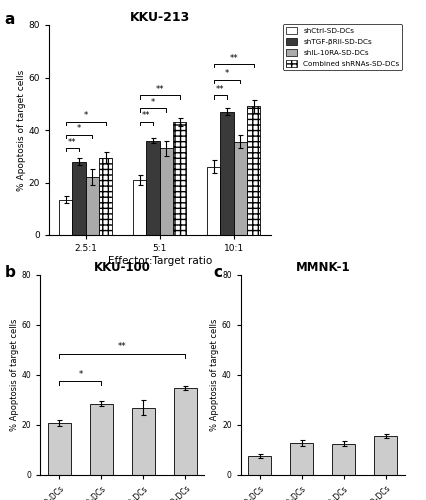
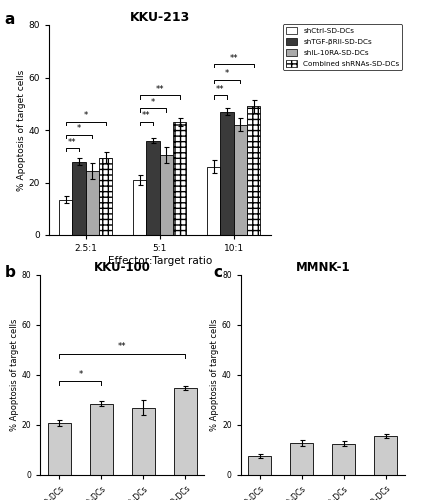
KKU-213/shIL-10RA-SD-DCs/2.5:1: 22.0 -> 24.5
KKU-213/shIL-10RA-SD-DCs/5:1: 33.0 -> 30.5
KKU-213/shIL-10RA-SD-DCs/10:1: 35.5 -> 42.0
